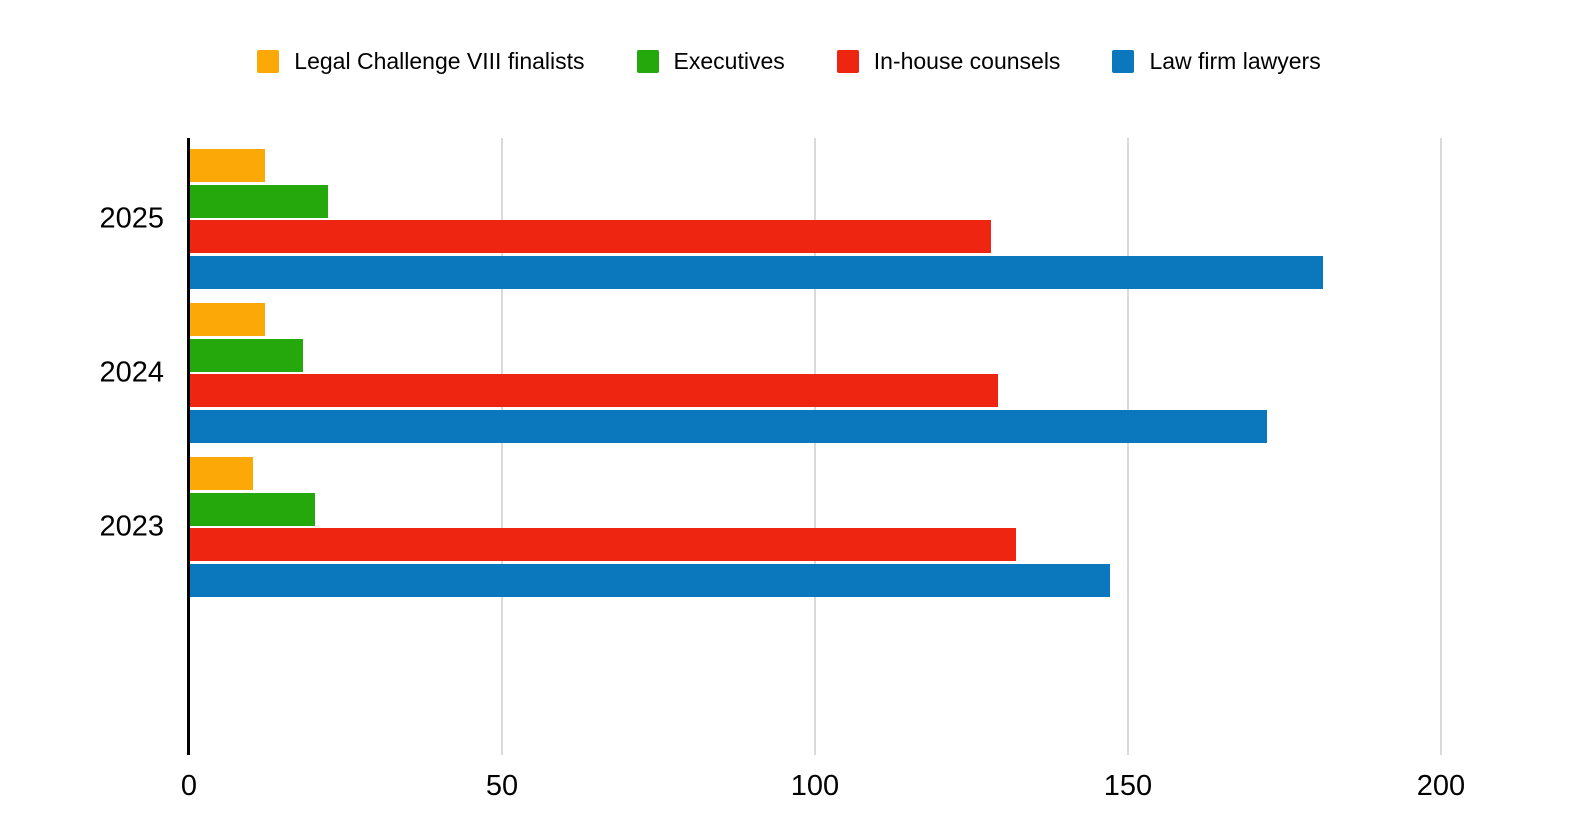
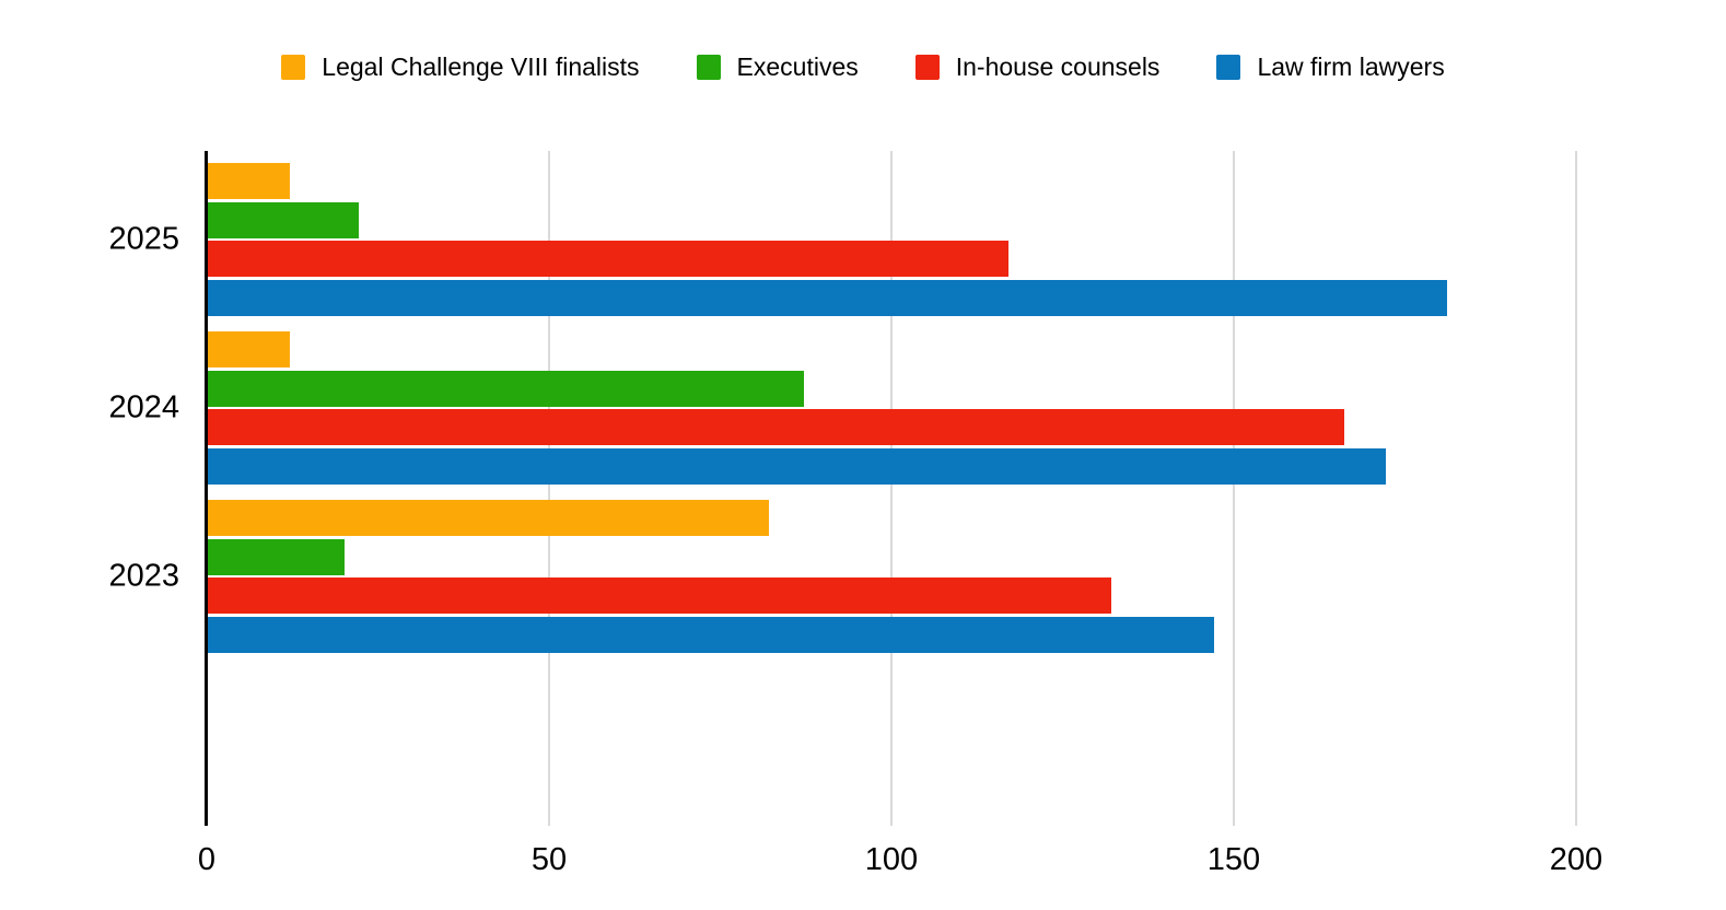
In-house counsels/2025: 128 -> 117
Executives/2024: 18 -> 87
In-house counsels/2024: 129 -> 166
Legal Challenge VIII finalists/2023: 10 -> 82
